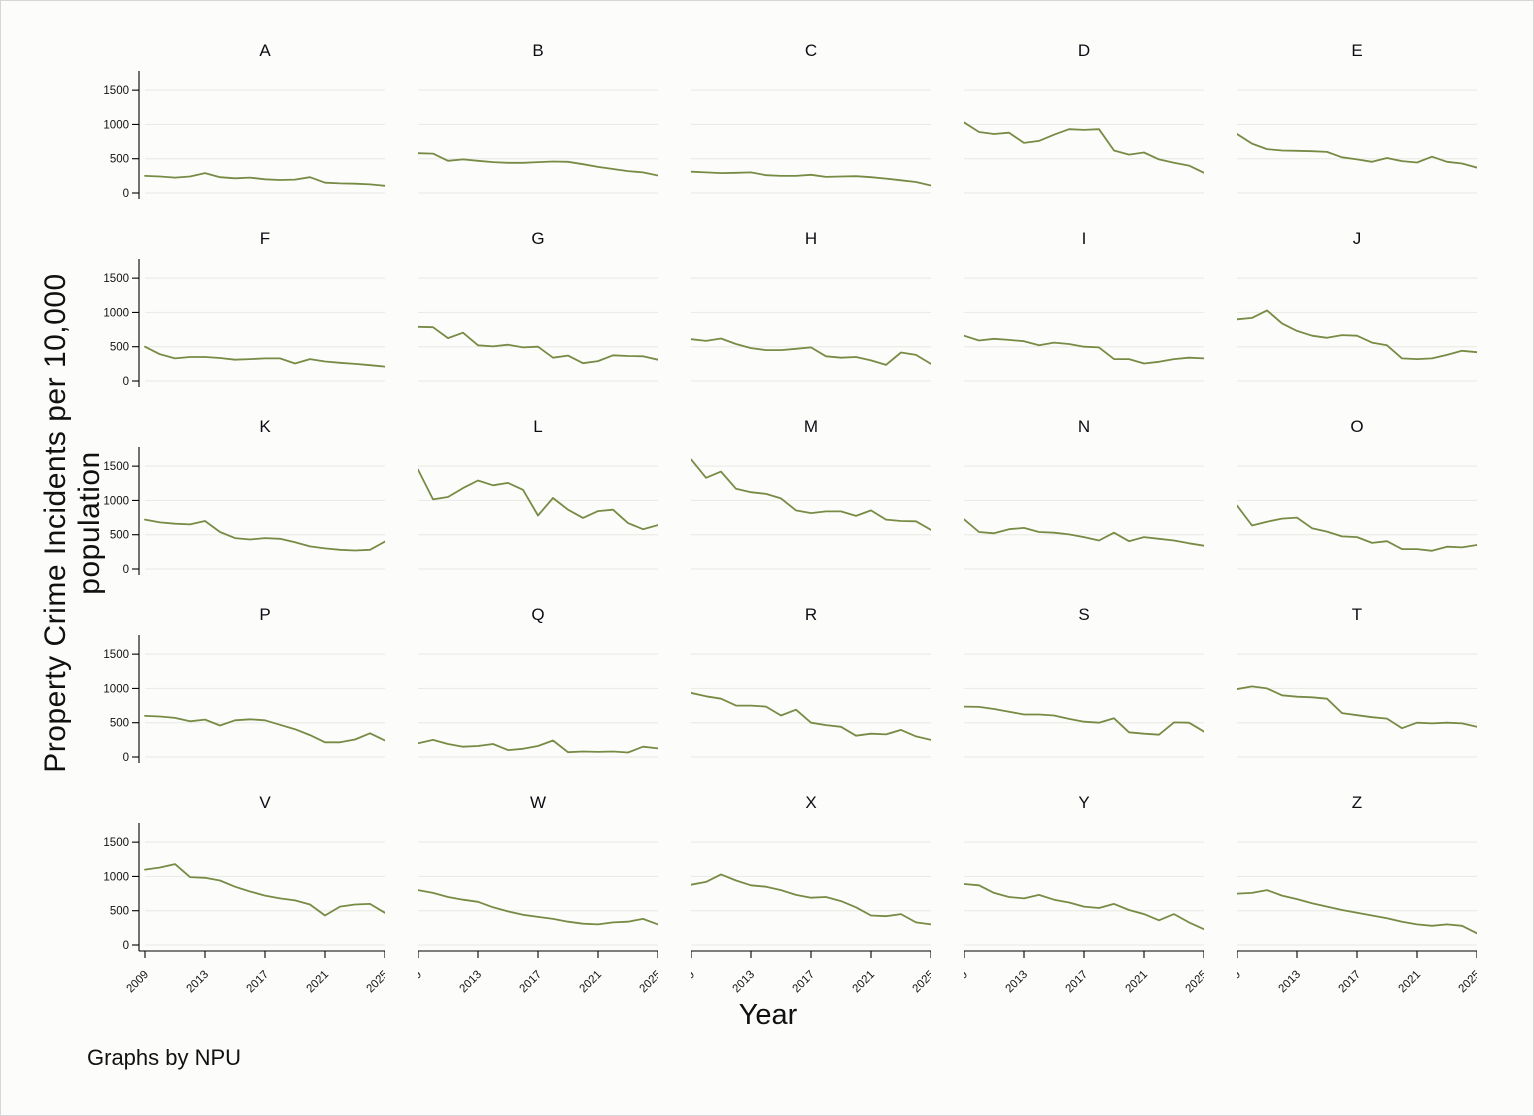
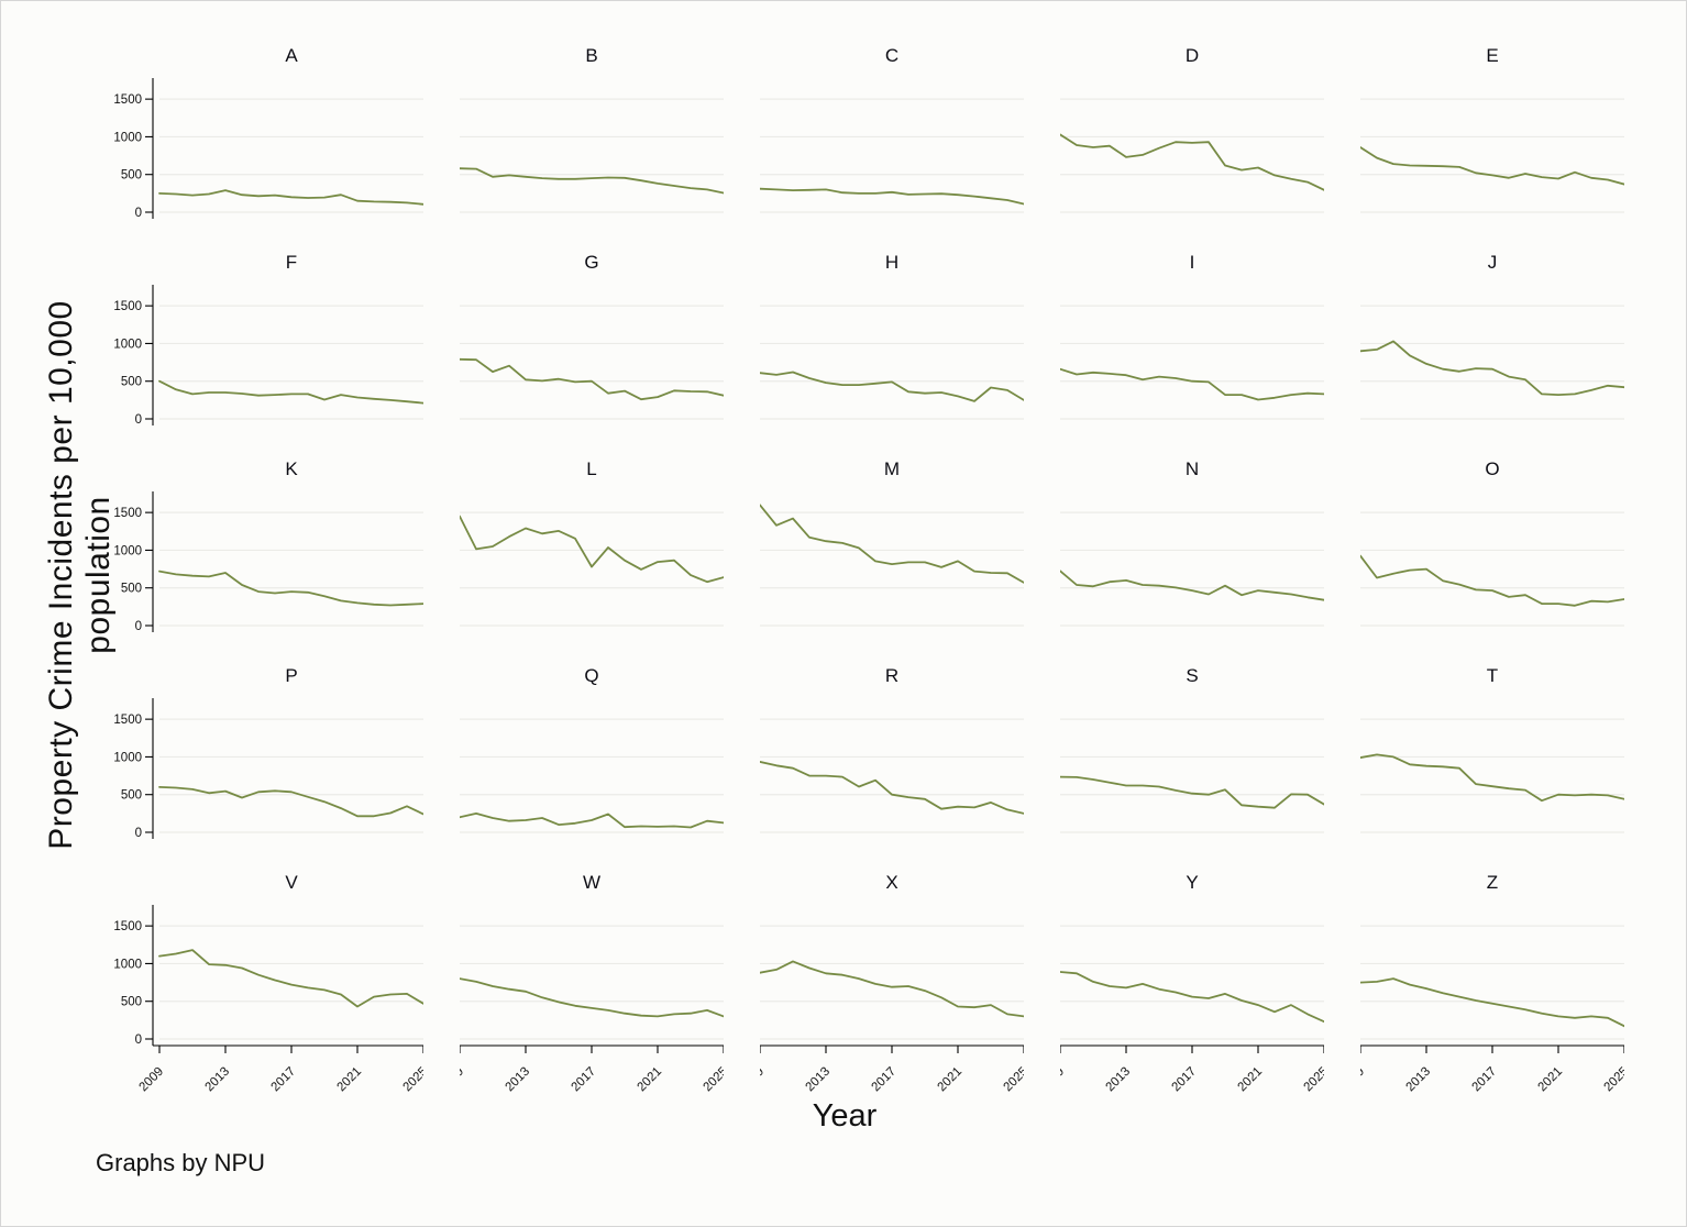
K/2025: 400 -> 300
